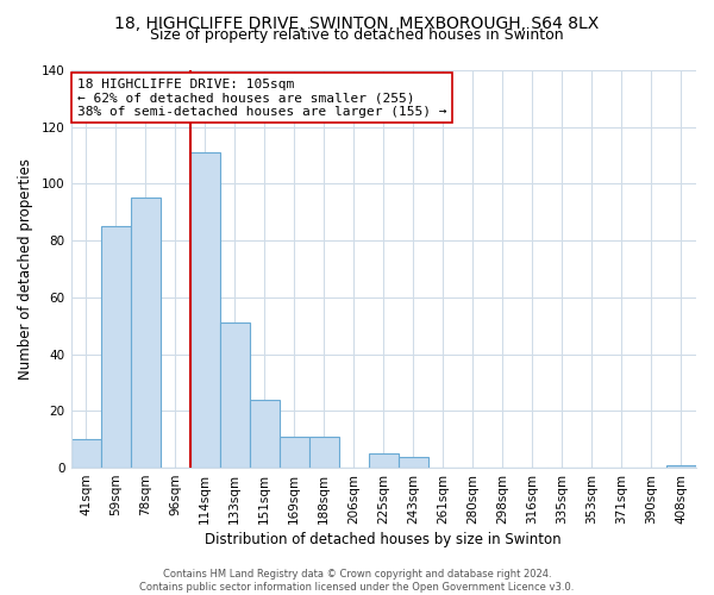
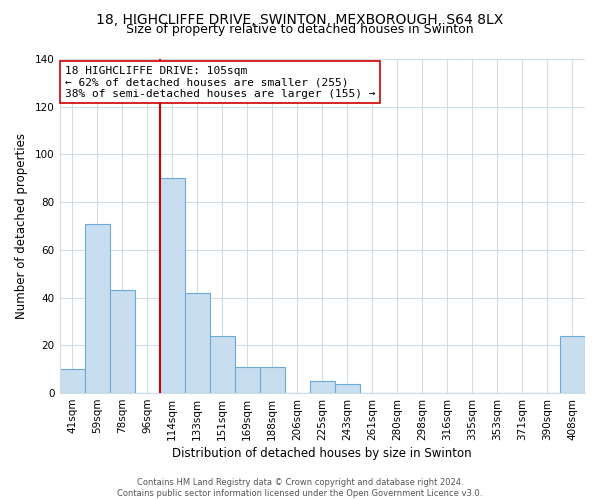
59sqm: 85 -> 71
78sqm: 95 -> 43
114sqm: 111 -> 90
133sqm: 51 -> 42
408sqm: 1 -> 24
